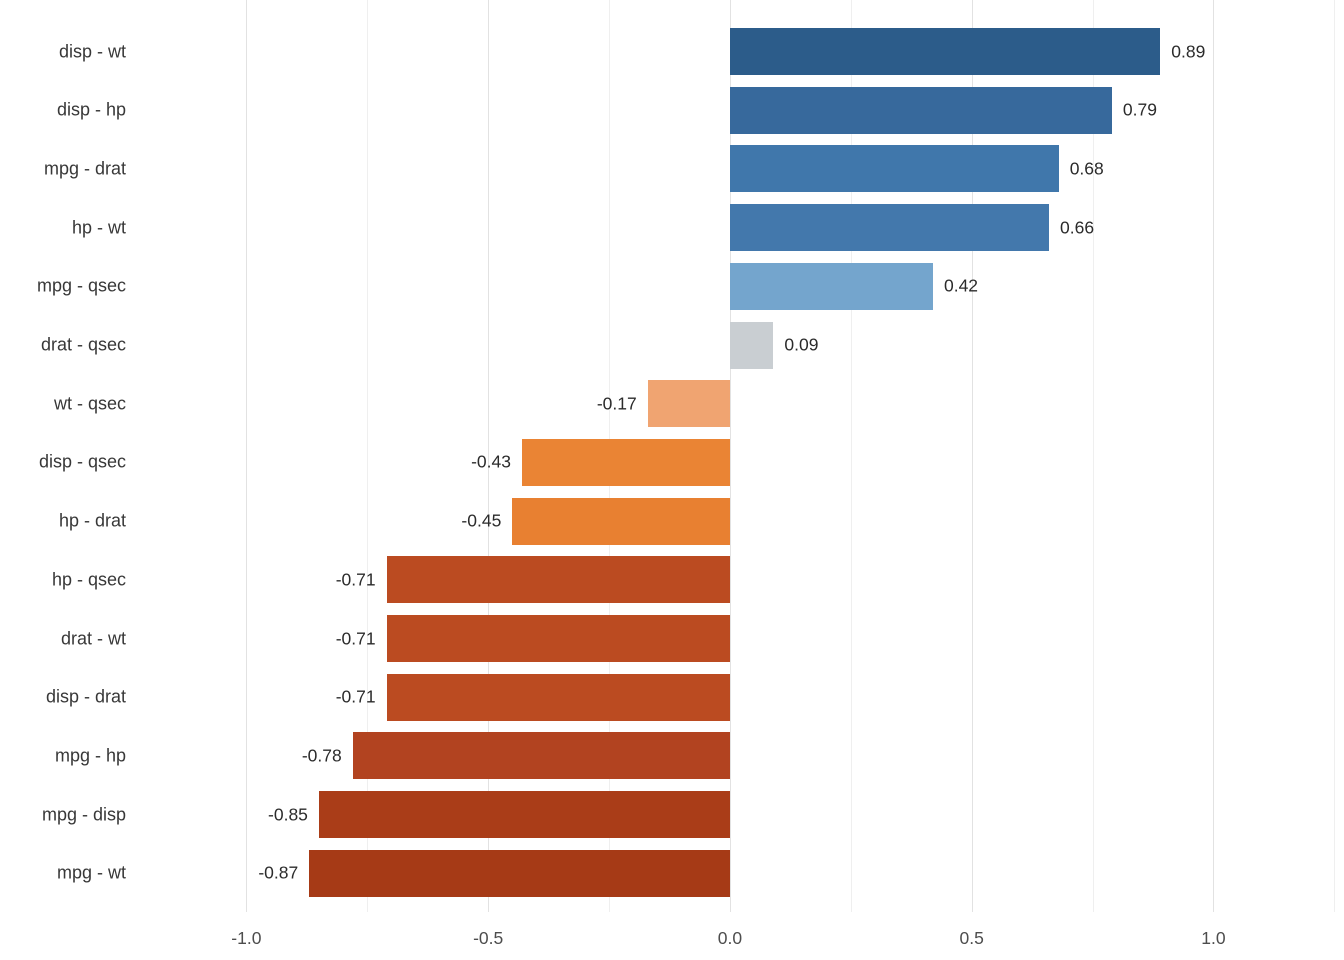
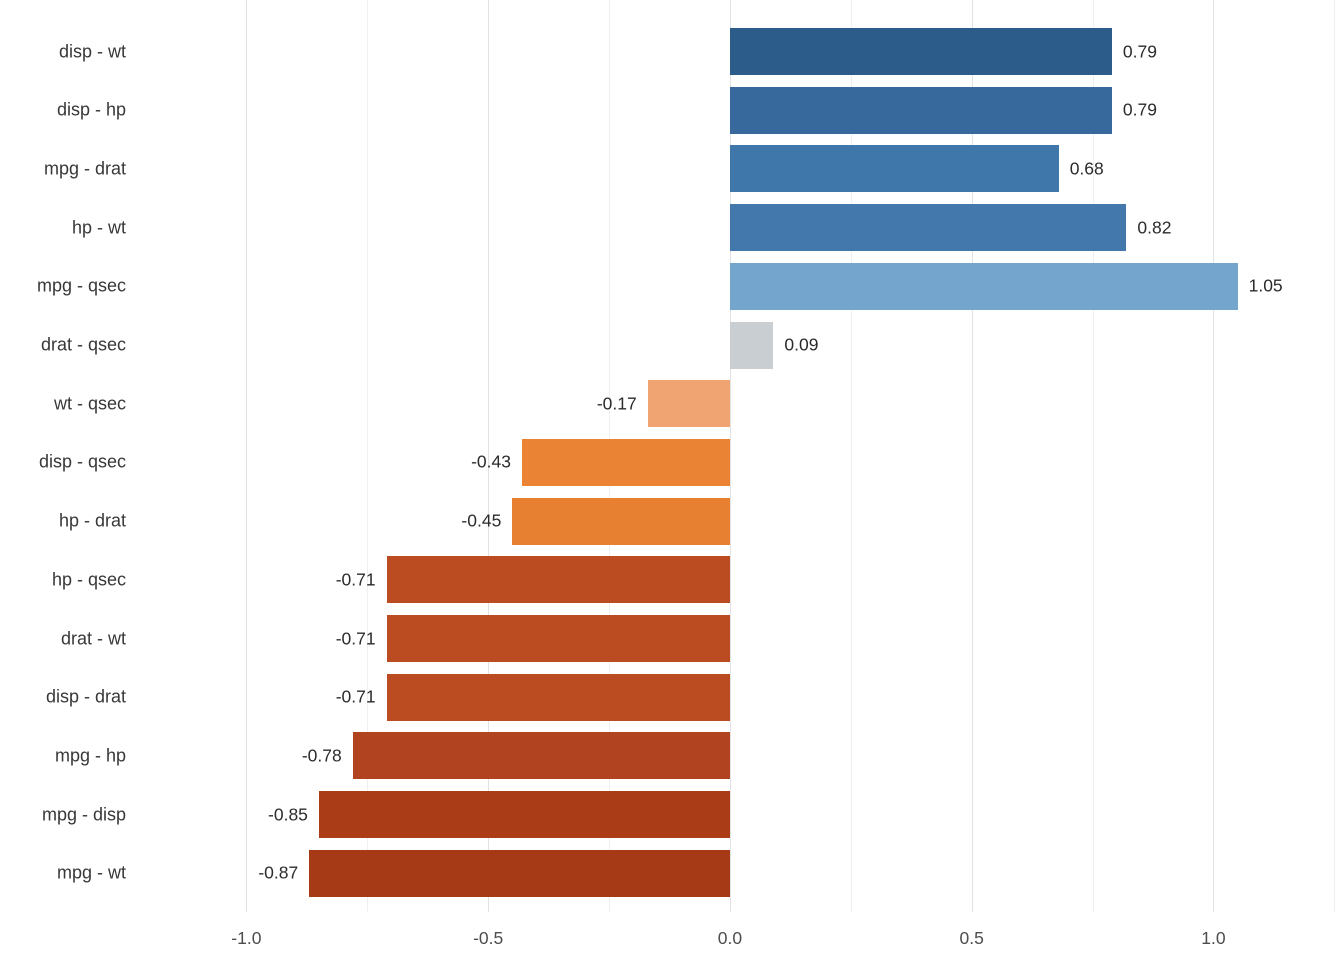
disp - wt: 0.89 -> 0.79
hp - wt: 0.66 -> 0.82
mpg - qsec: 0.42 -> 1.05
